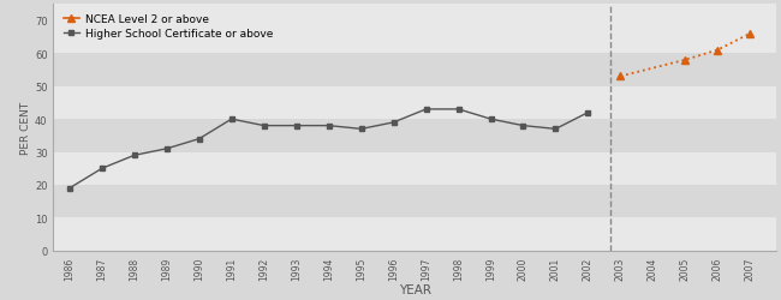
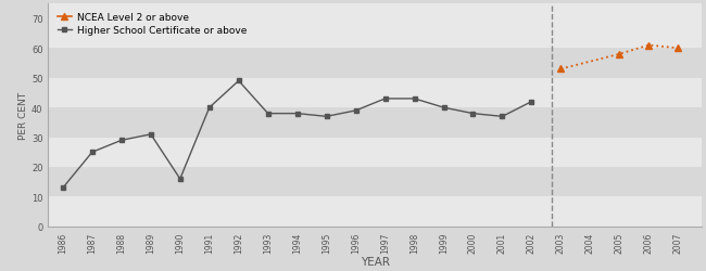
Higher School Certificate or above/1986: 19 -> 13
Higher School Certificate or above/1990: 34 -> 16
Higher School Certificate or above/1992: 38 -> 49
NCEA Level 2 or above/2007: 66 -> 60
